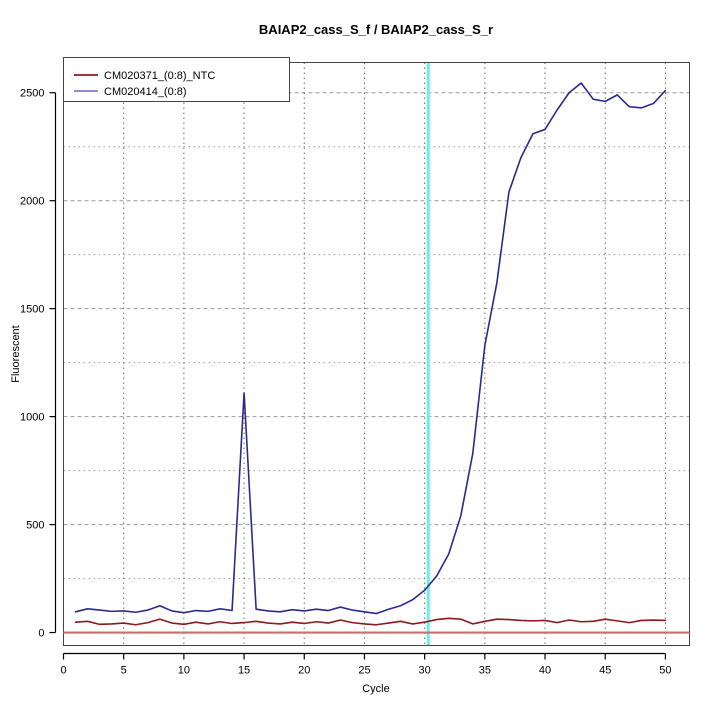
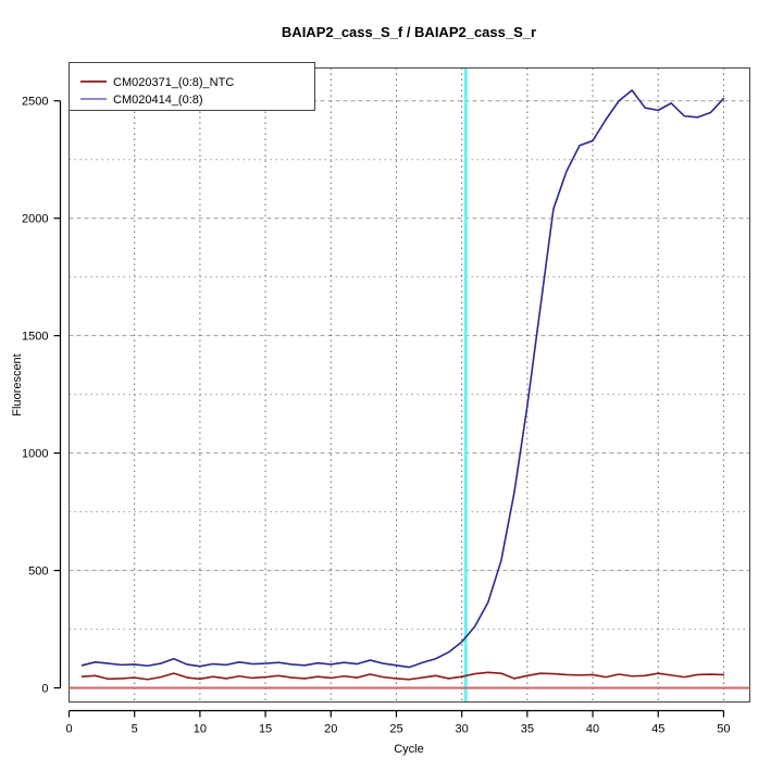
CM020414_(0:8)/15: 1110 -> 100
CM020414_(0:8)/35: 1330 -> 1200
